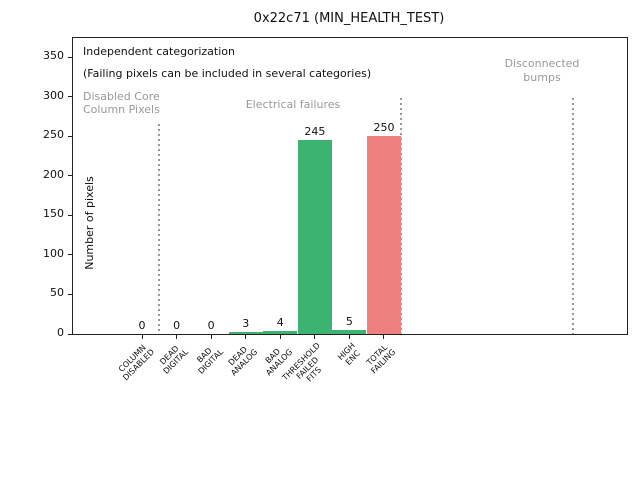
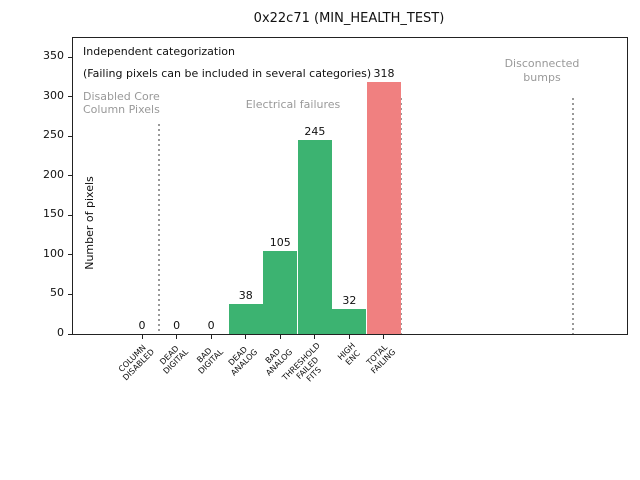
DEAD ANALOG: 3 -> 38
BAD ANALOG: 4 -> 105
HIGH ENC: 5 -> 32
TOTAL FAILING: 250 -> 318
